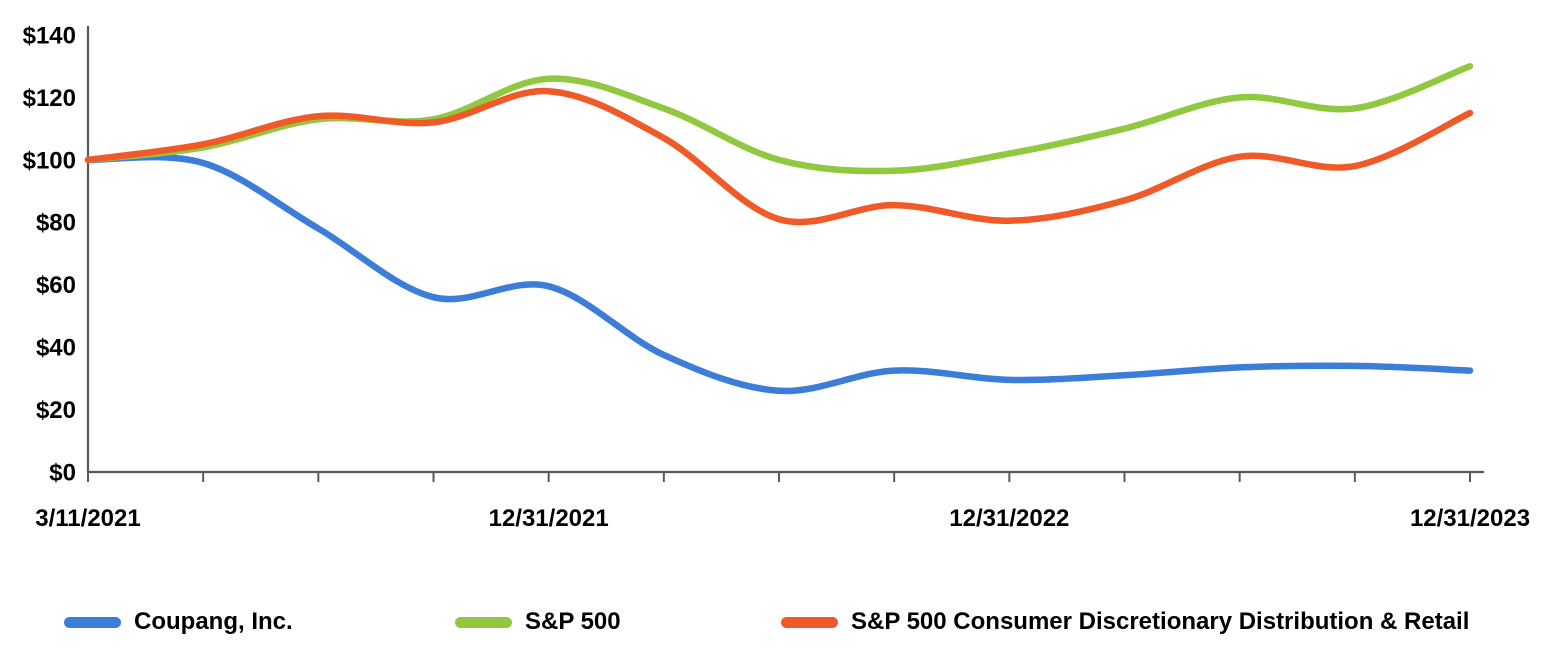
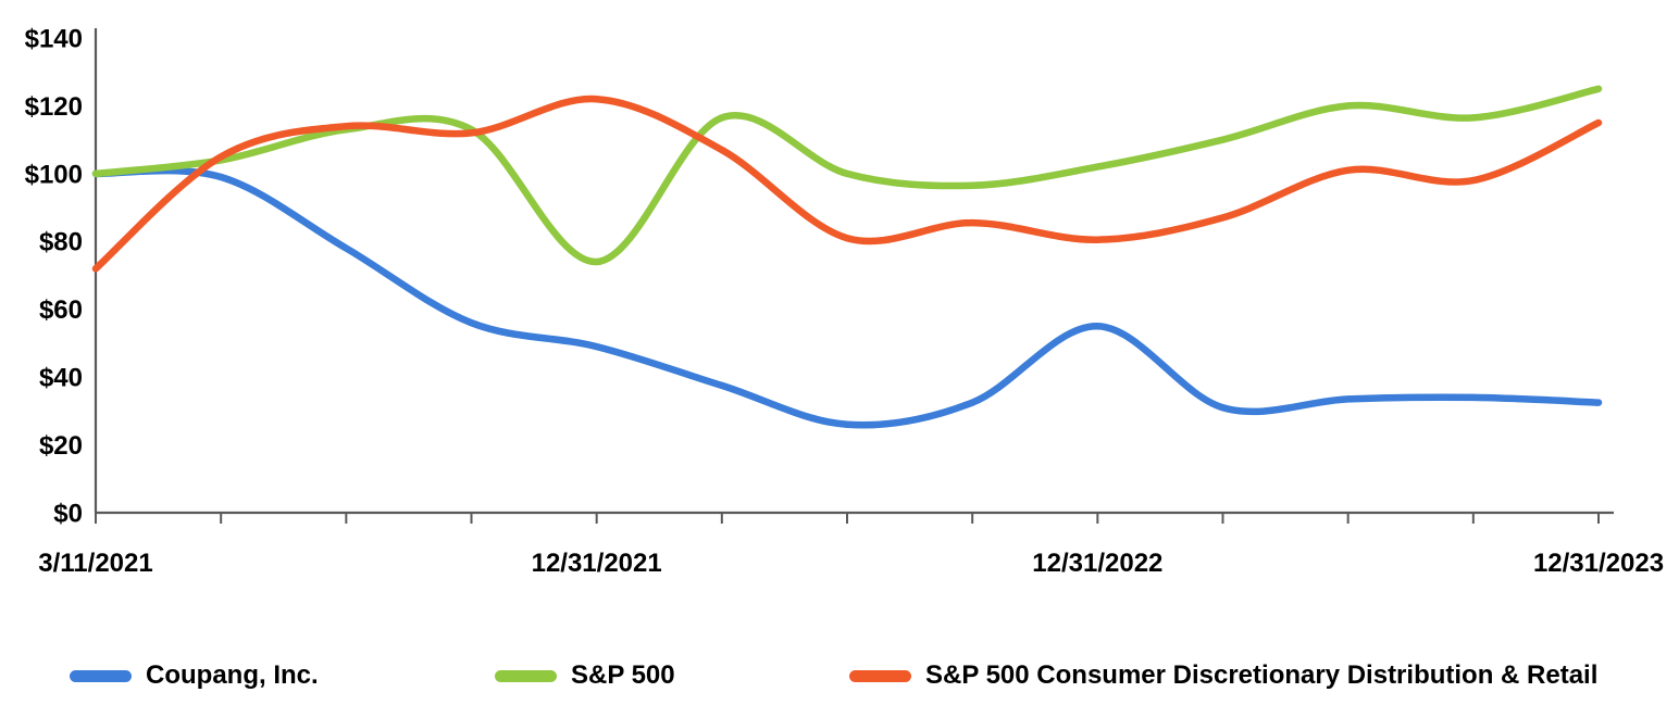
S&P 500 Consumer Discretionary Distribution & Retail/3/11/2021: $100 -> $72
Coupang, Inc./12/31/2021: $60 -> $49
S&P 500/12/31/2021: $126 -> $74
Coupang, Inc./12/31/2022: $30 -> $55
S&P 500/12/31/2023: $130 -> $125
